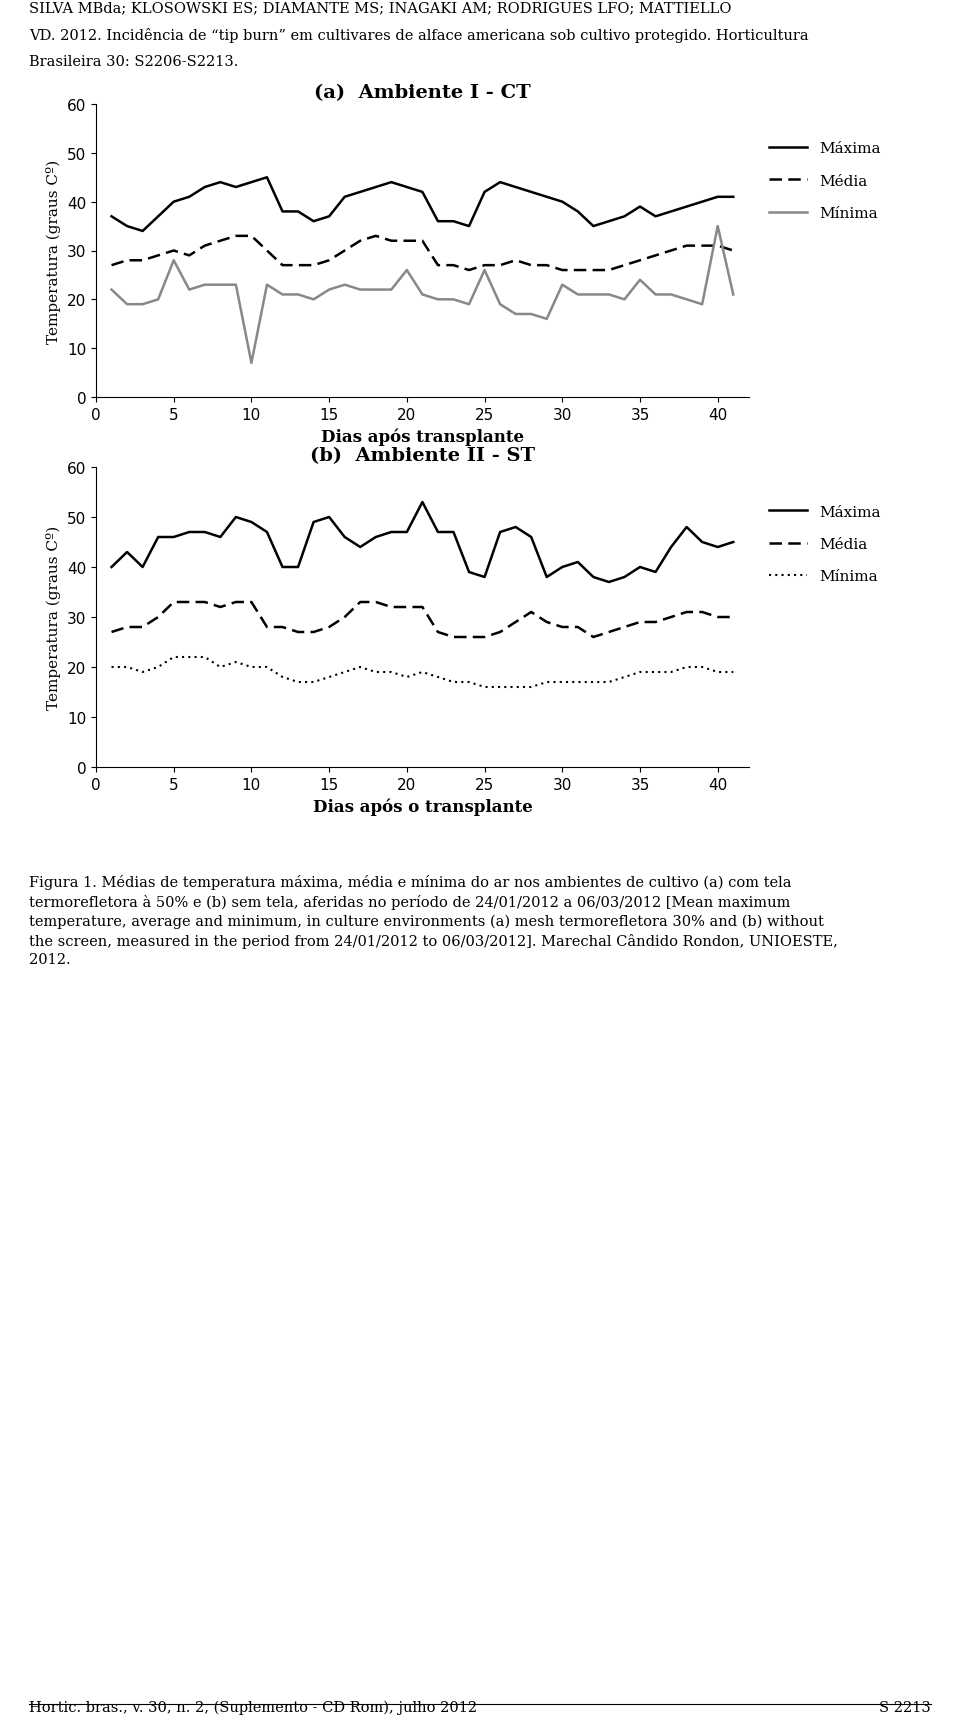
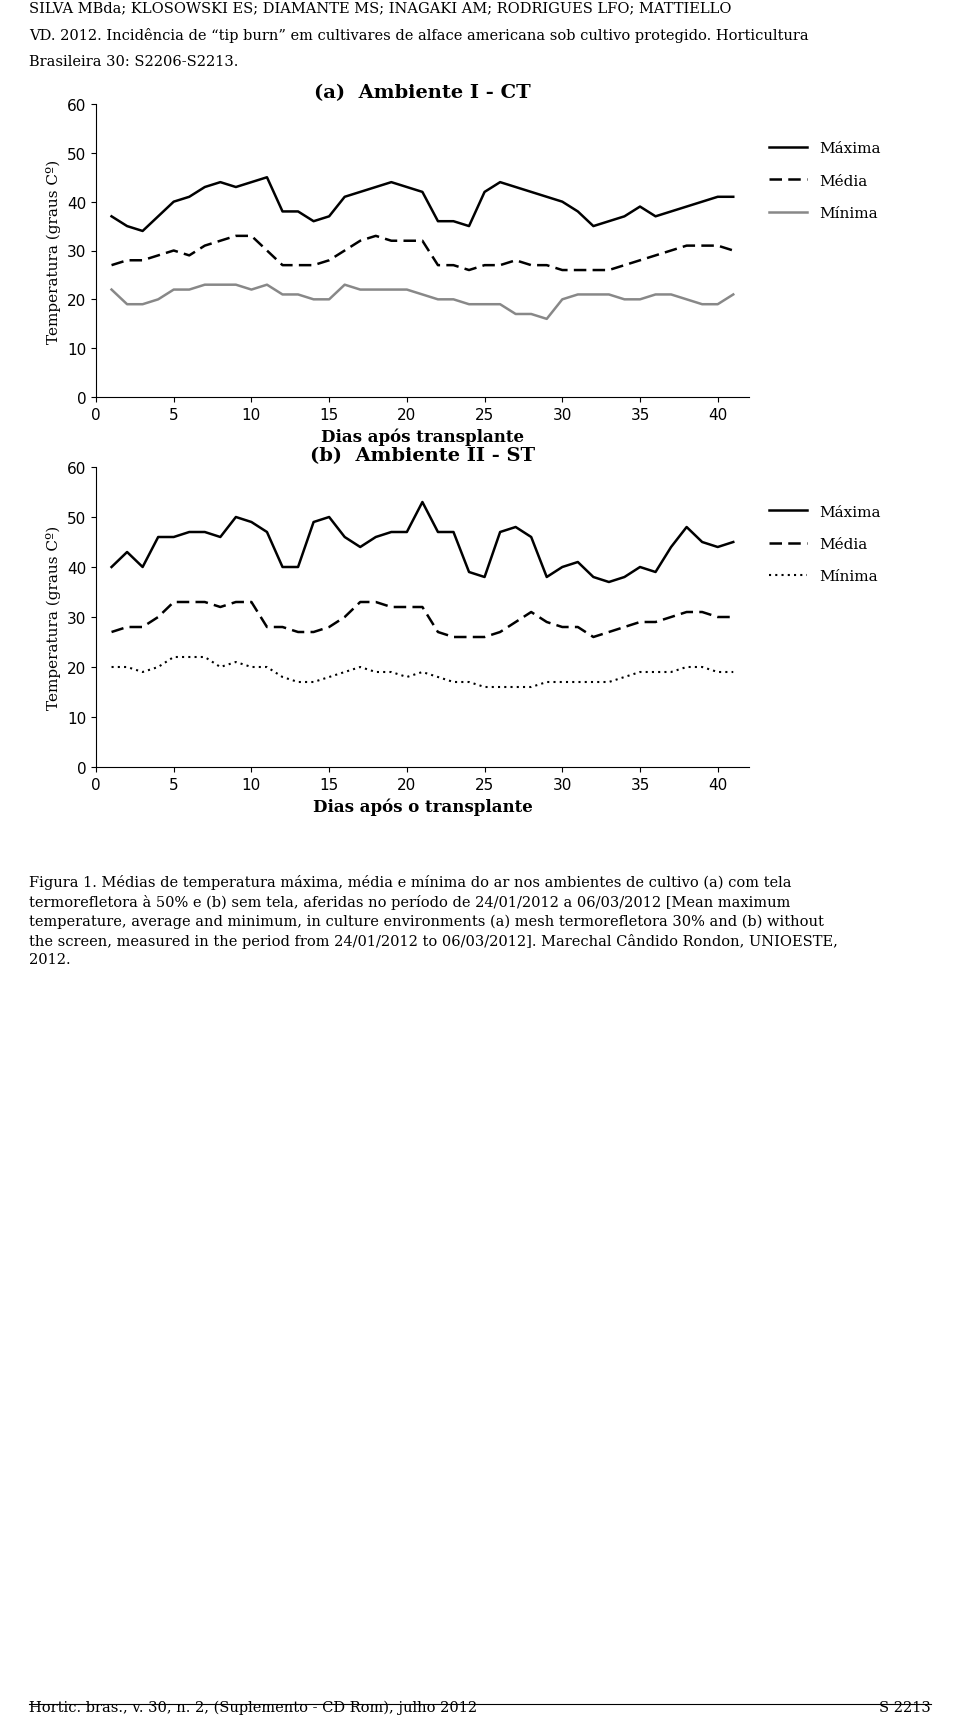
(a) Ambiente I - CT/Mínima/5: 28 -> 22
(a) Ambiente I - CT/Mínima/10: 7 -> 22
(a) Ambiente I - CT/Mínima/15: 22 -> 20
(a) Ambiente I - CT/Mínima/20: 26 -> 22
(a) Ambiente I - CT/Mínima/25: 26 -> 19
(a) Ambiente I - CT/Mínima/30: 23 -> 20
(a) Ambiente I - CT/Mínima/35: 24 -> 20
(a) Ambiente I - CT/Mínima/40: 35 -> 19
